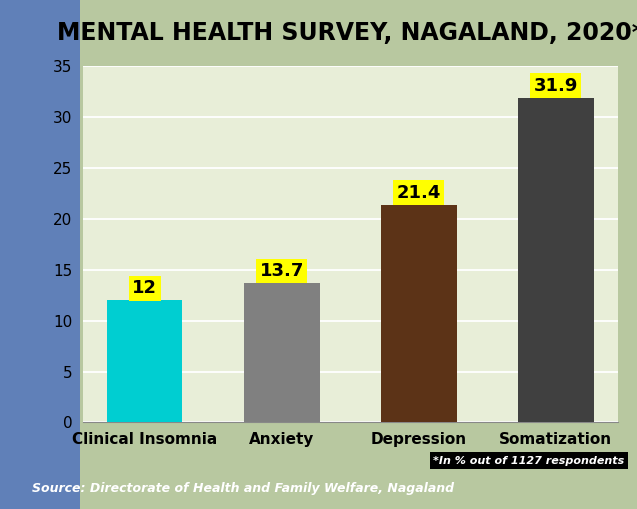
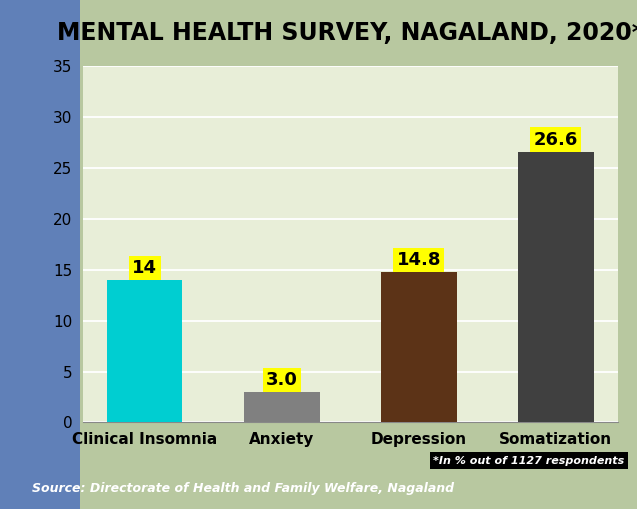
Clinical Insomnia: 12 -> 14
Anxiety: 13.7 -> 3.0
Depression: 21.4 -> 14.8
Somatization: 31.9 -> 26.6
